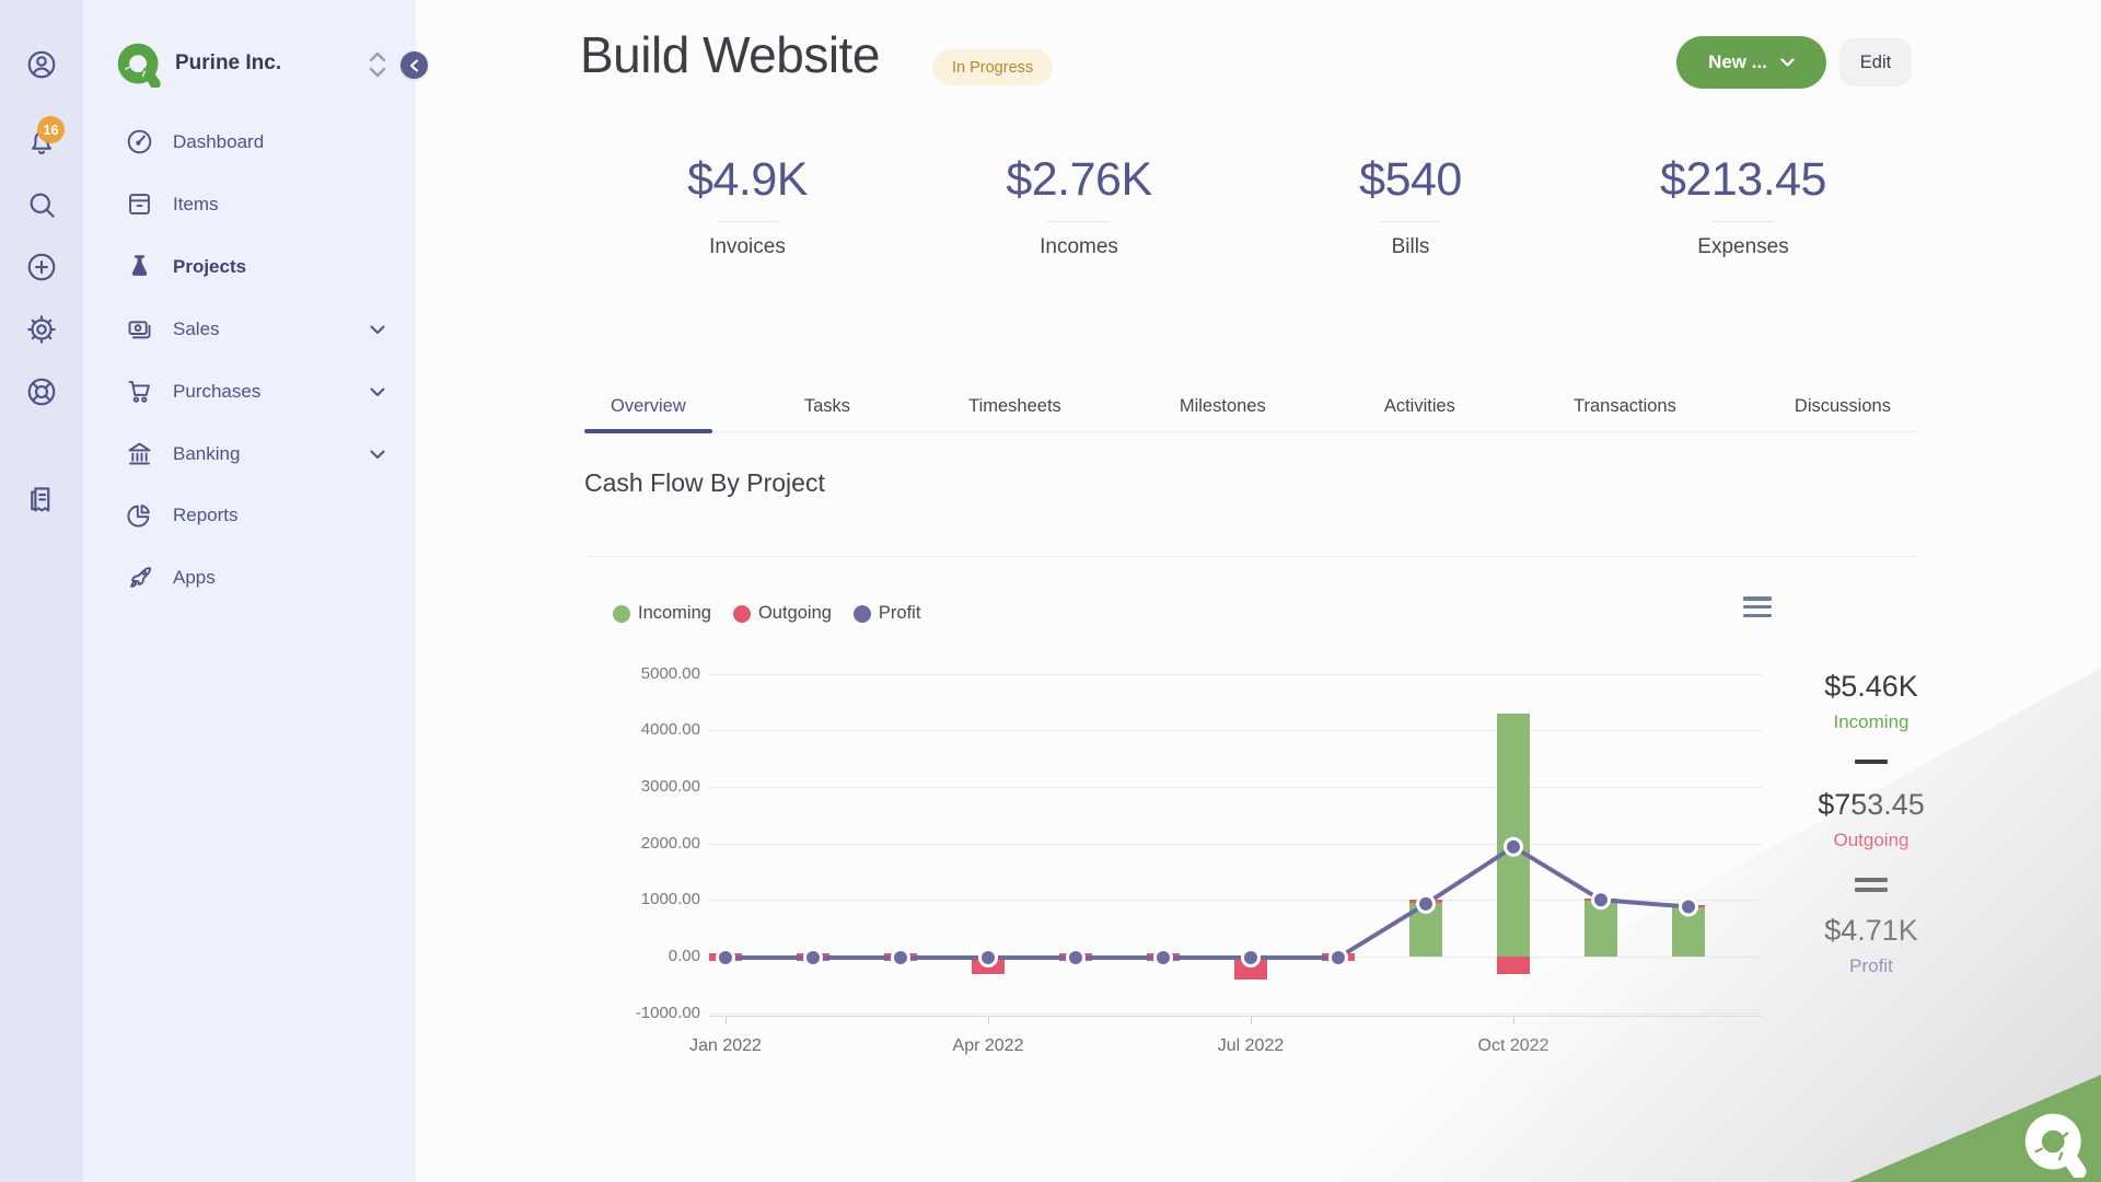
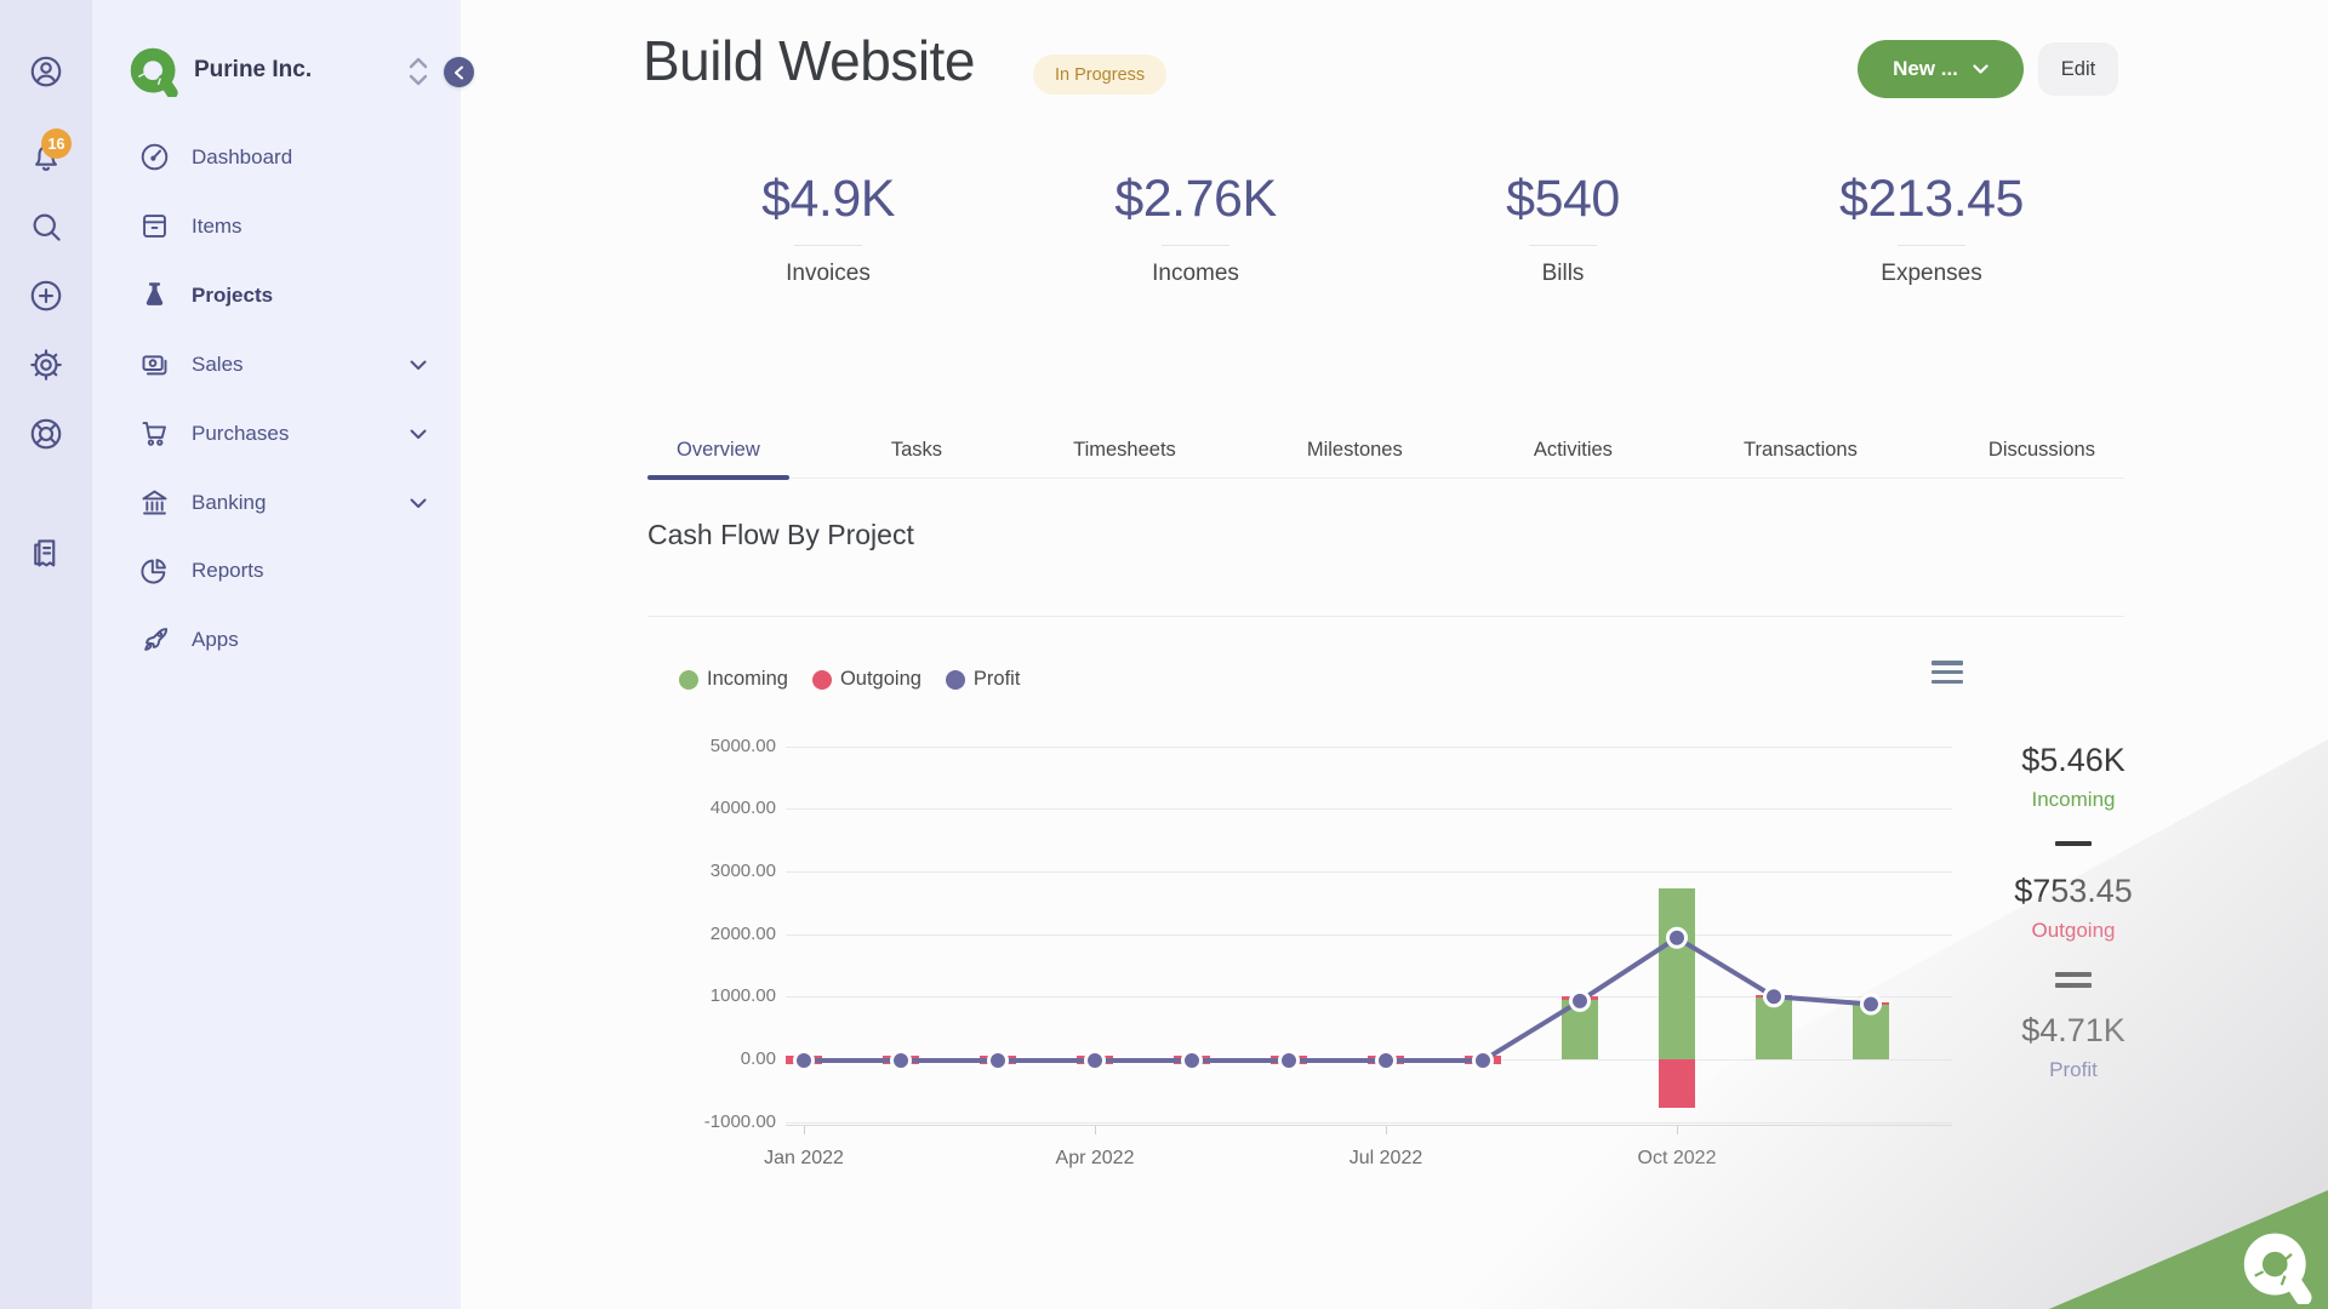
Outgoing/Apr 2022: -300 -> -100
Outgoing/Jul 2022: -400 -> -100
Incoming/Oct 2022: 4300 -> 2700
Outgoing/Oct 2022: -300 -> -800
